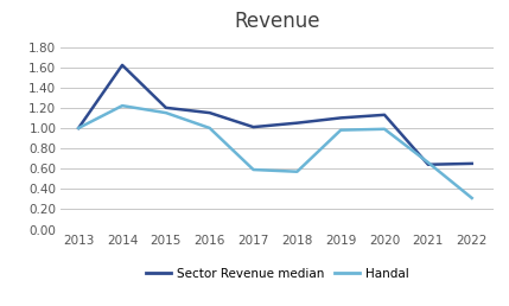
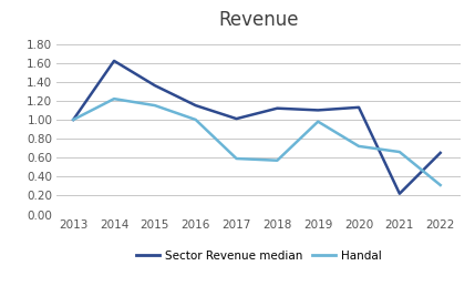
Sector Revenue median/2015: 1.20 -> 1.36
Sector Revenue median/2018: 1.05 -> 1.12
Handal/2020: 0.99 -> 0.72
Sector Revenue median/2021: 0.64 -> 0.22
